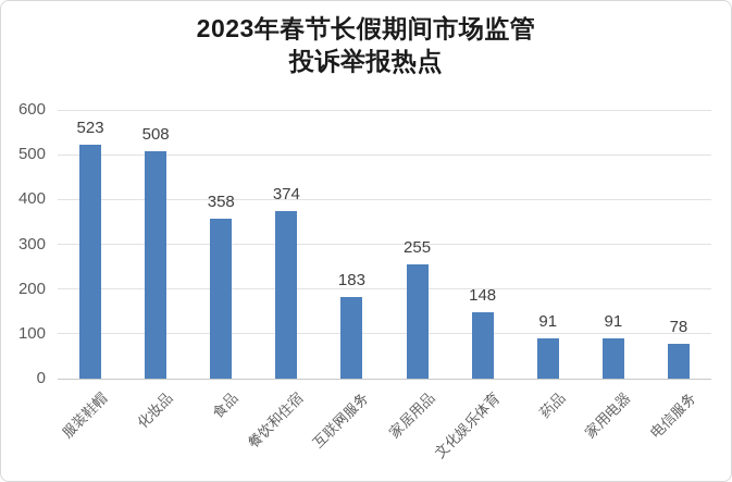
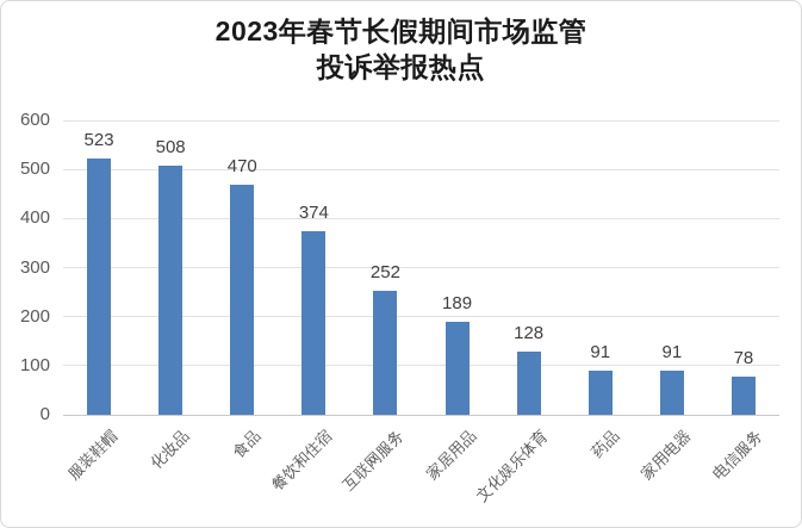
食品: 358 -> 470
互联网服务: 183 -> 252
家居用品: 255 -> 189
文化娱乐体育: 148 -> 128
